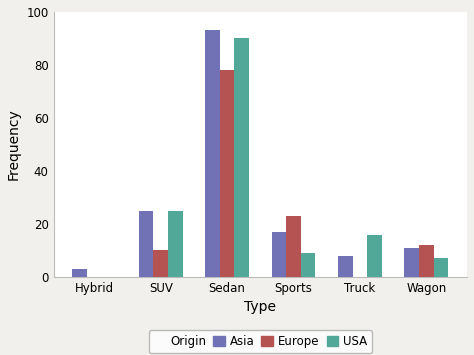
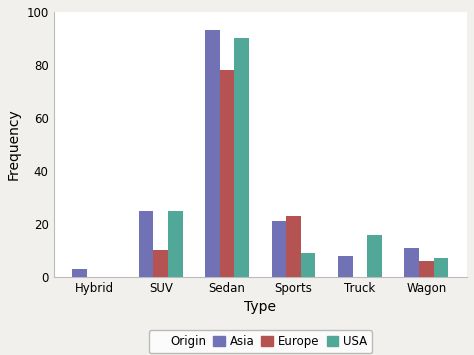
Asia/Sports: 17 -> 21
Europe/Wagon: 12 -> 6
